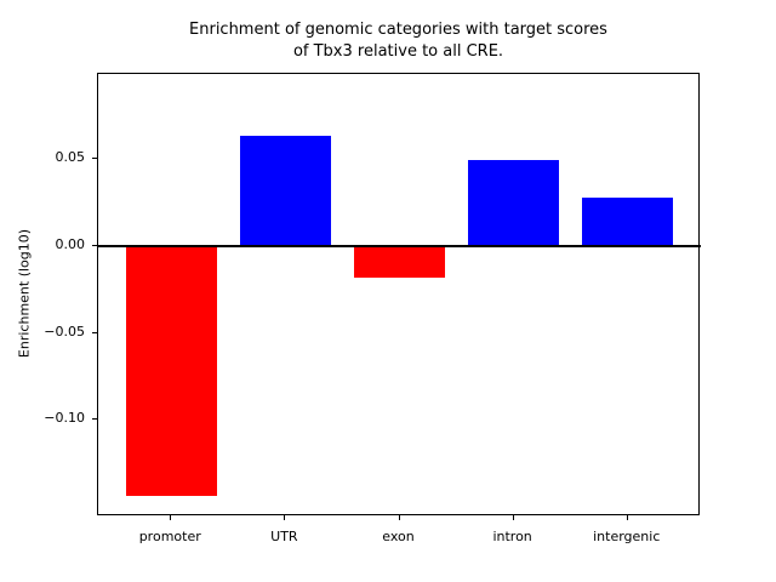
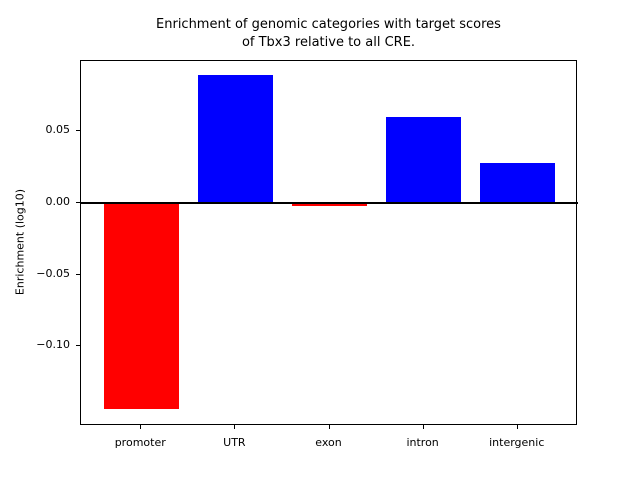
UTR: 0.063 -> 0.089
exon: -0.018 -> -0.002
intron: 0.049 -> 0.060
